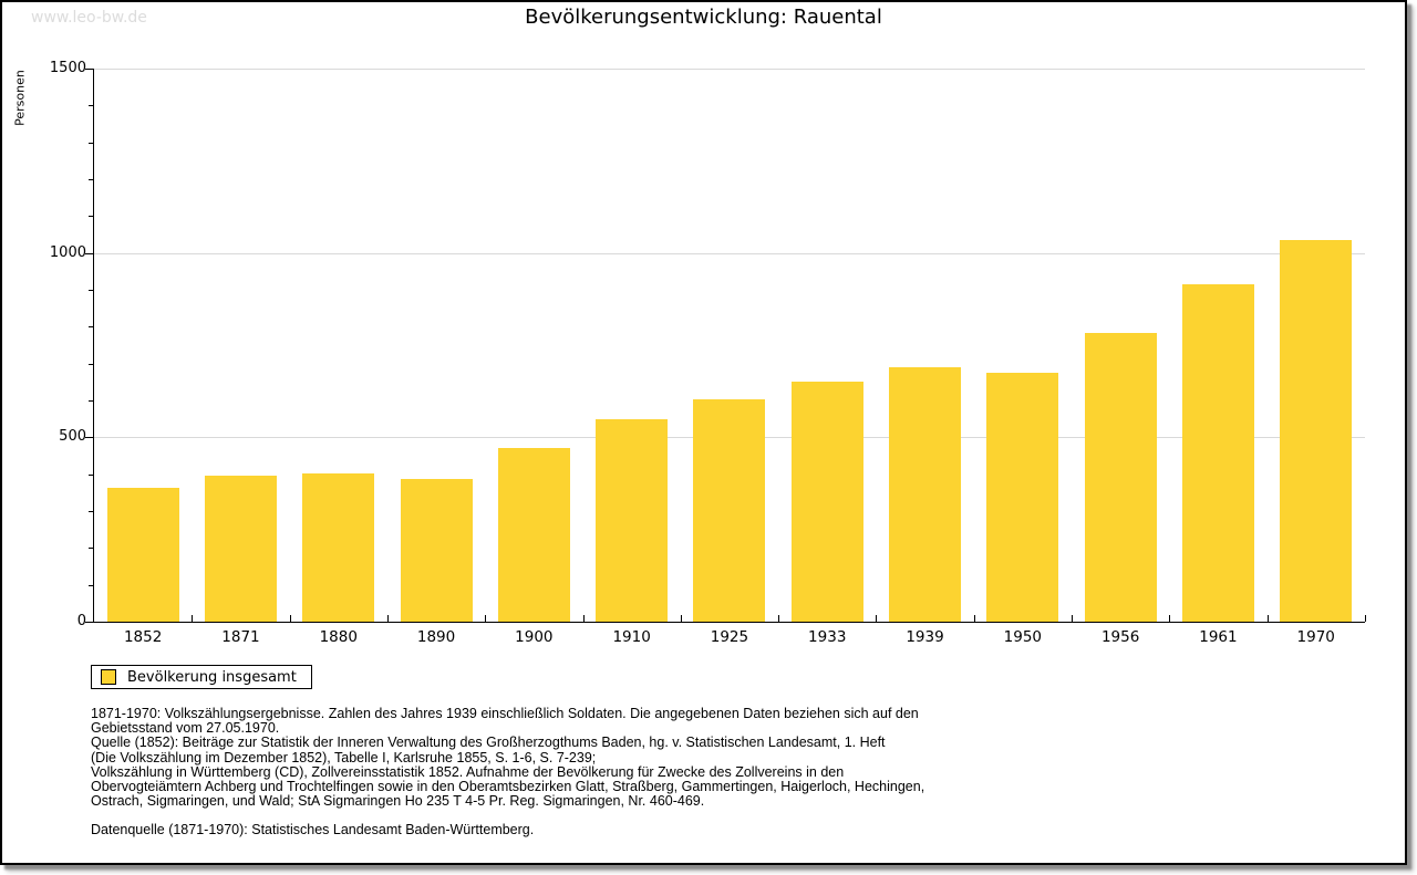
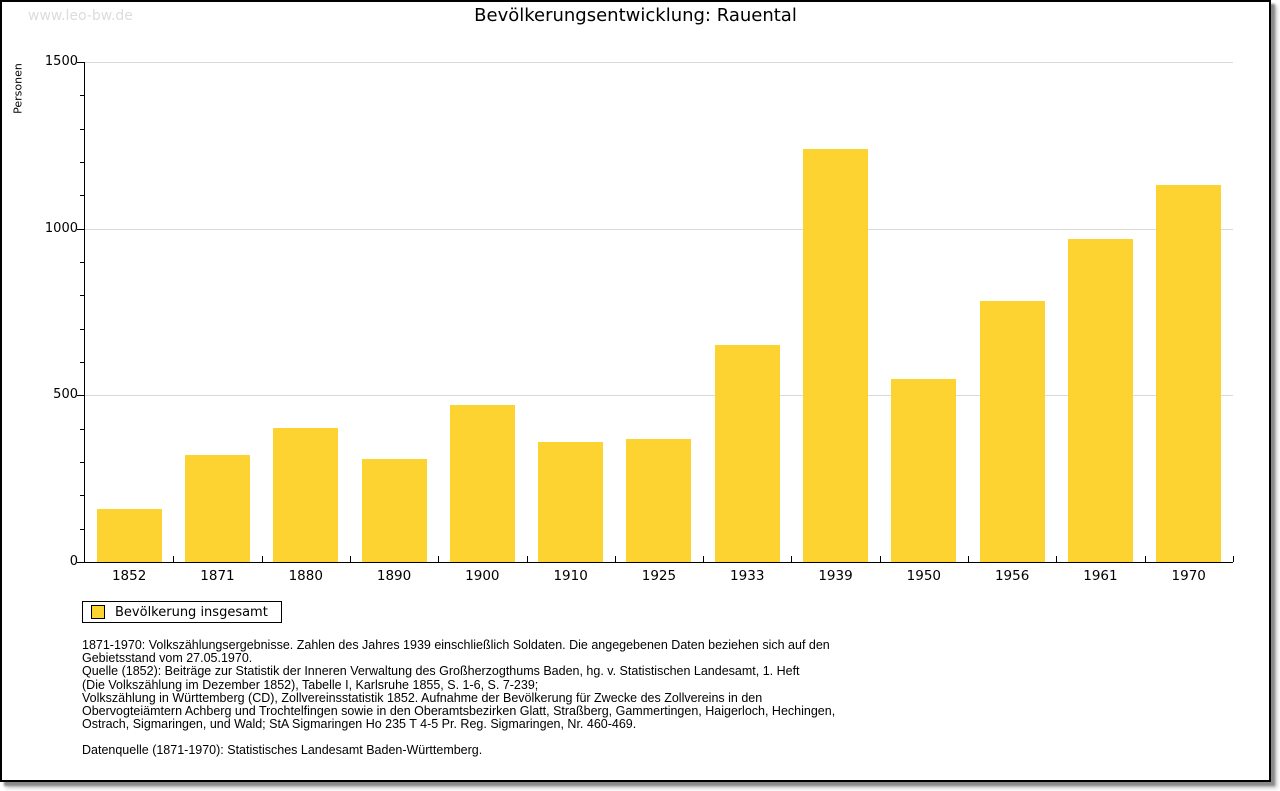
1852: 360 -> 160
1871: 400 -> 320
1890: 390 -> 310
1910: 550 -> 360
1925: 600 -> 370
1939: 690 -> 1240
1950: 680 -> 550
1961: 920 -> 970
1970: 1030 -> 1130
